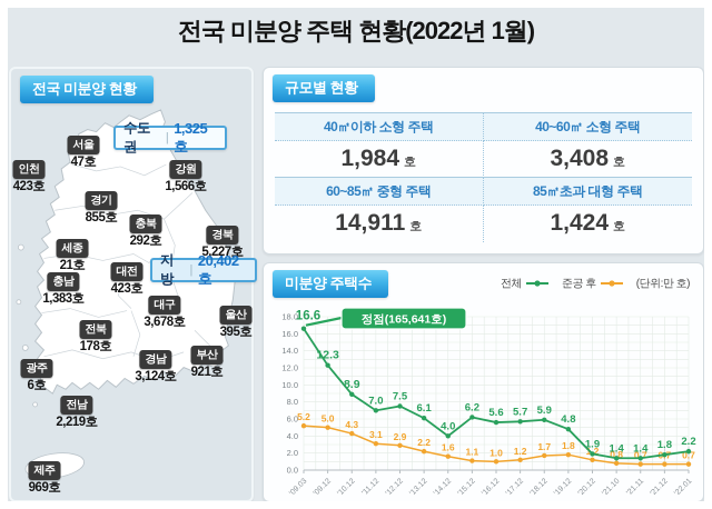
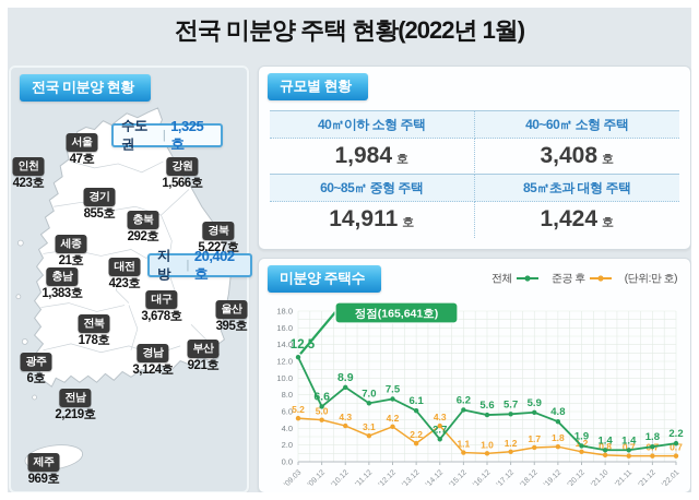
전체/'09.03: 16.6 -> 12.5
전체/'09.12: 12.3 -> 6.6
준공 후/'12.12: 2.9 -> 4.2
전체/'14.12: 4.0 -> 2.7
준공 후/'14.12: 1.6 -> 4.3
